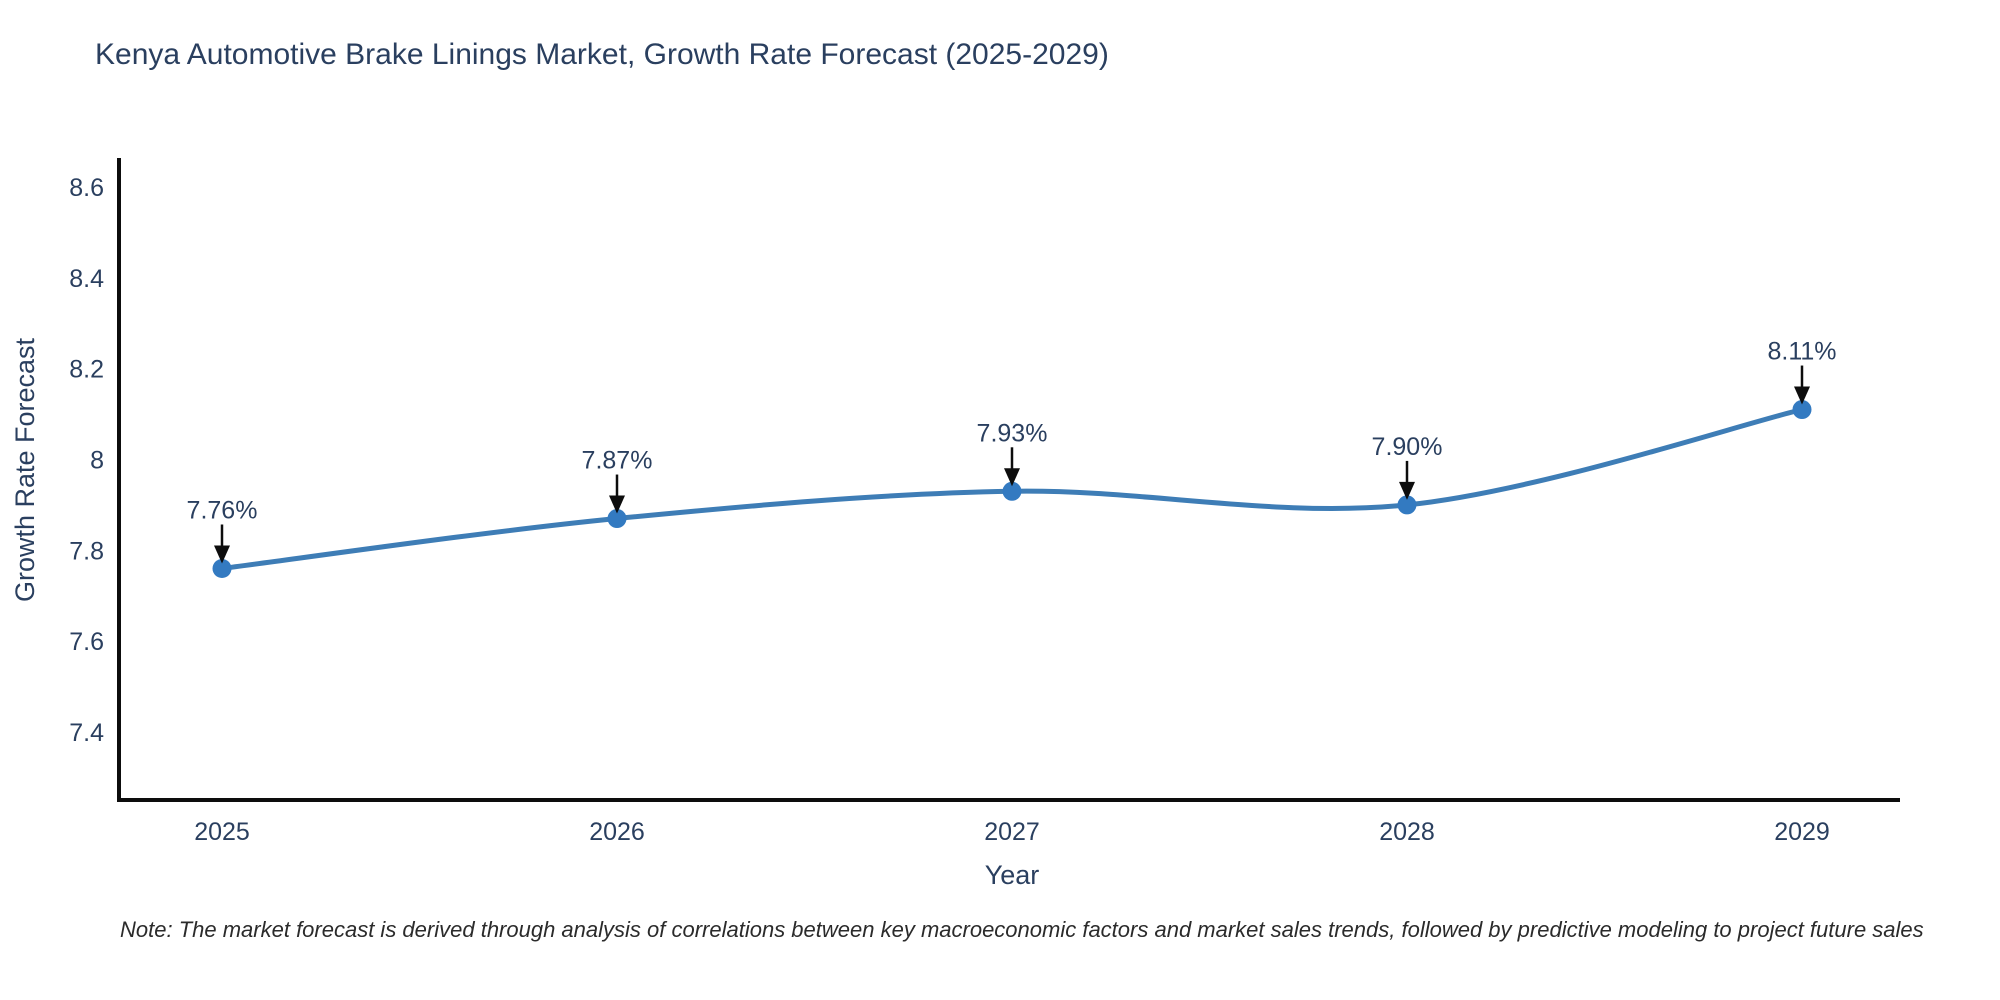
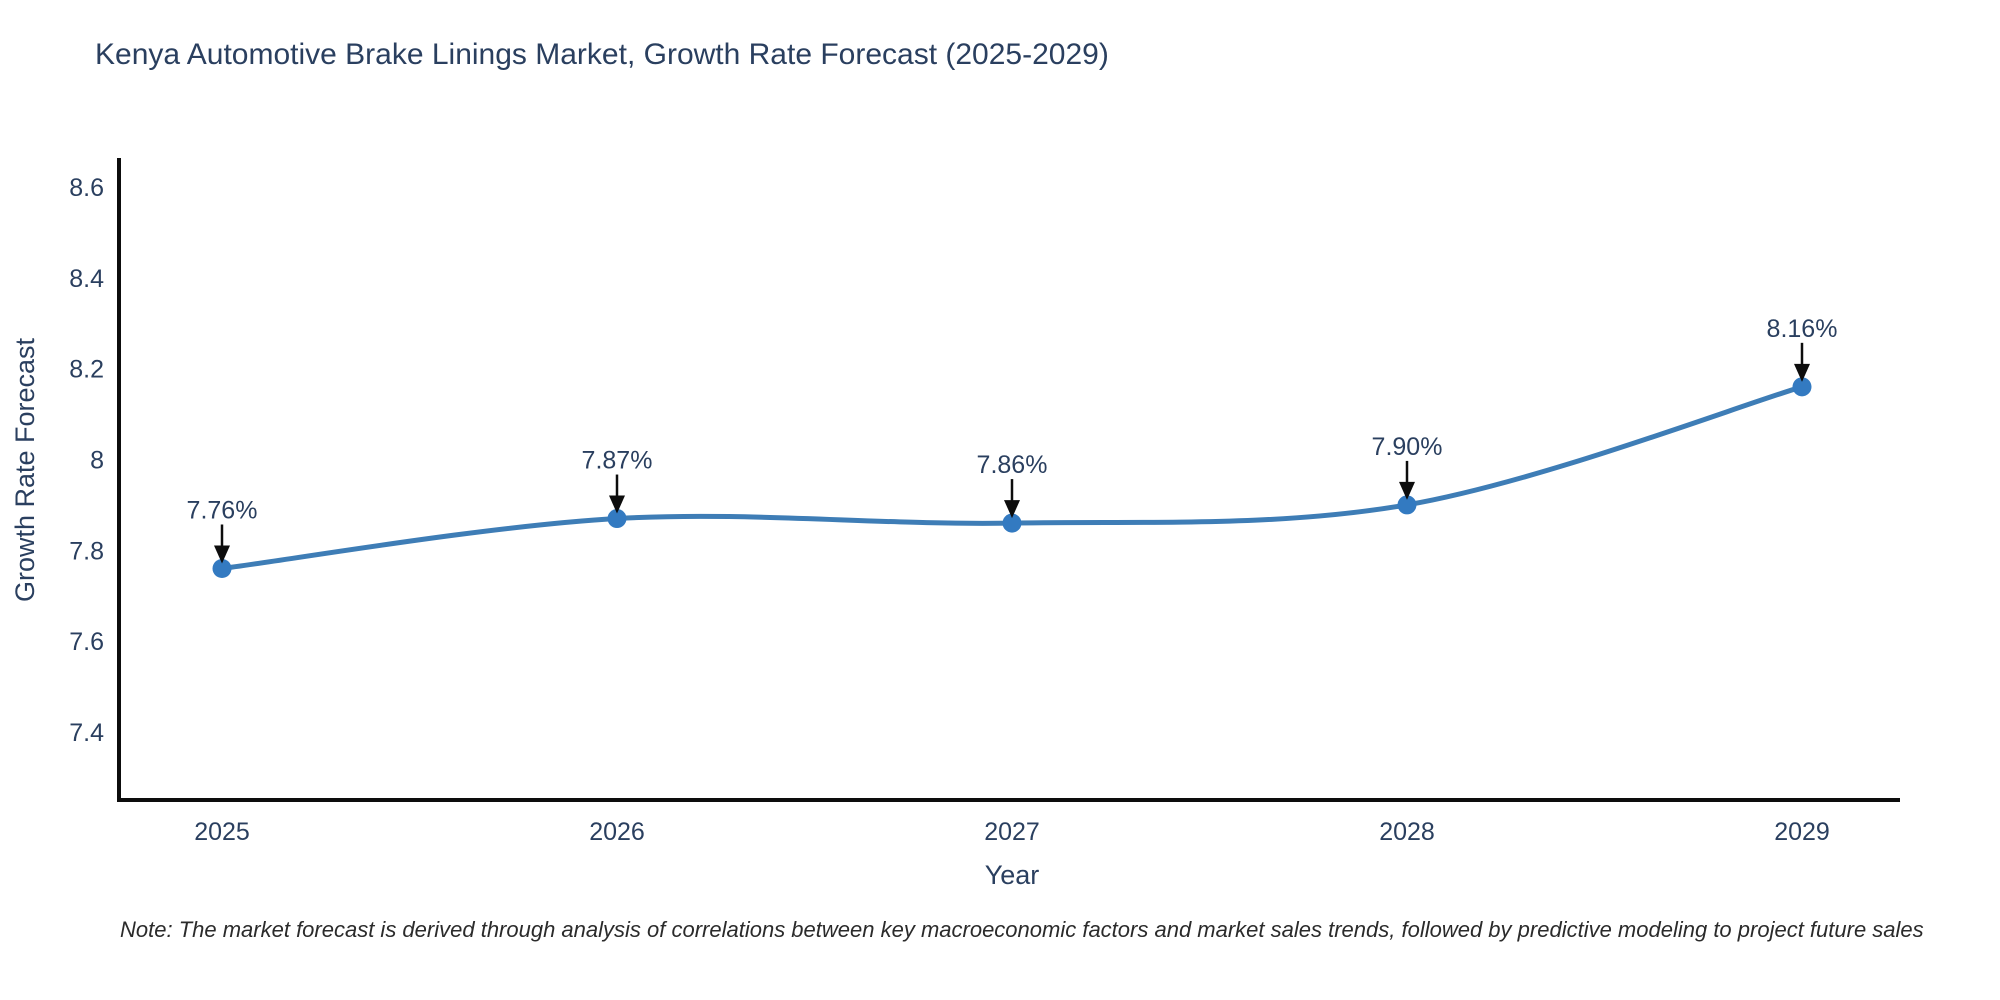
2027: 7.93% -> 7.86%
2029: 8.11% -> 8.16%
